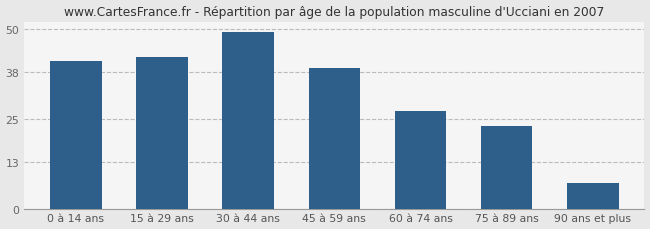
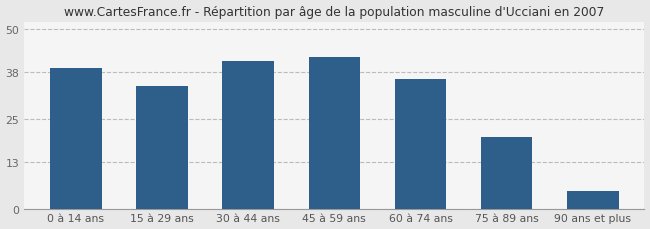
0 à 14 ans: 41 -> 39
15 à 29 ans: 42 -> 34
30 à 44 ans: 49 -> 41
45 à 59 ans: 39 -> 42
60 à 74 ans: 27 -> 36
75 à 89 ans: 23 -> 20
90 ans et plus: 7 -> 5
